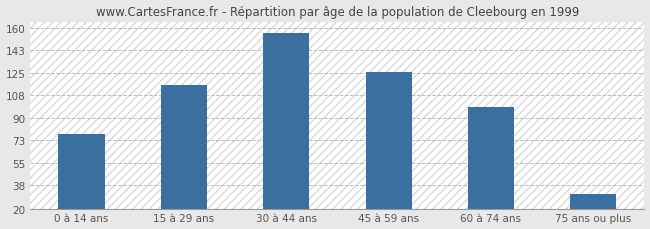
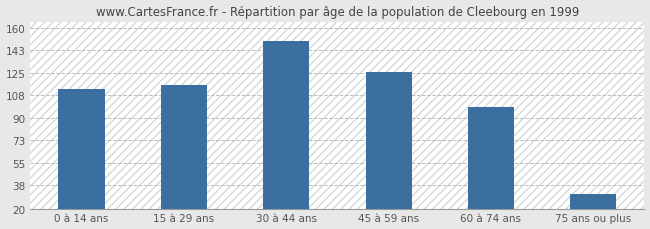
0 à 14 ans: 78 -> 113
30 à 44 ans: 156 -> 150
